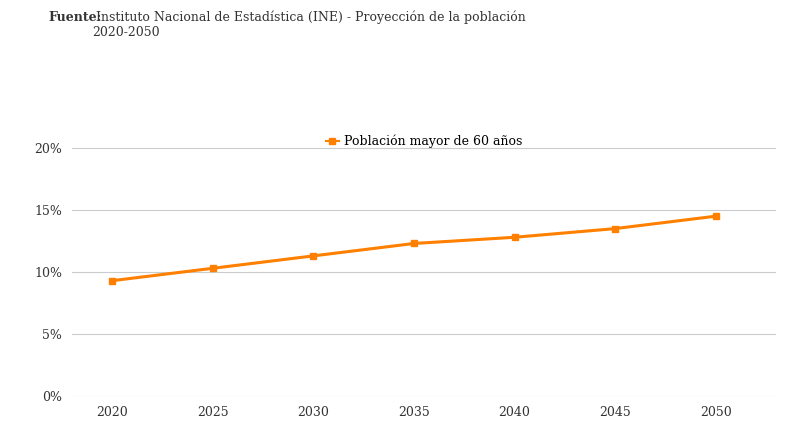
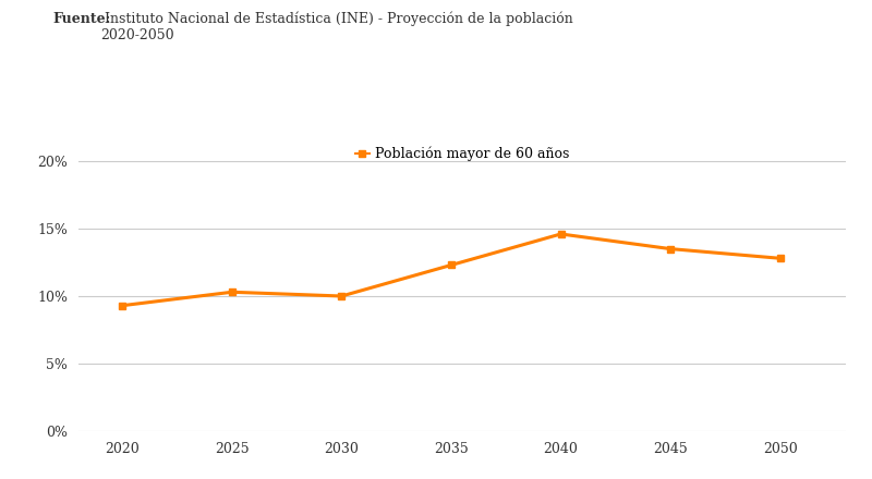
2030: 11.3% -> 10.0%
2040: 12.8% -> 14.6%
2050: 14.5% -> 12.8%
